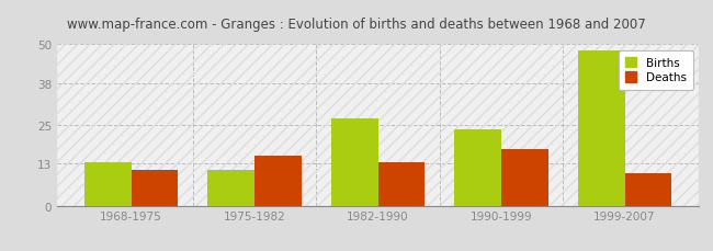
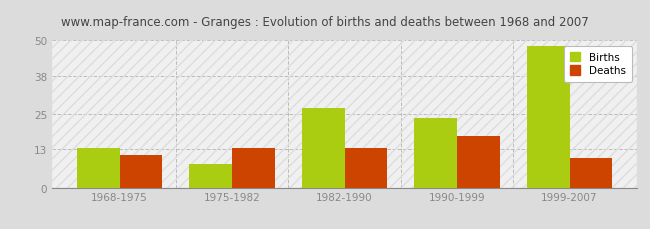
Births/1975-1982: 11.0 -> 8.0
Deaths/1975-1982: 15.5 -> 13.5
